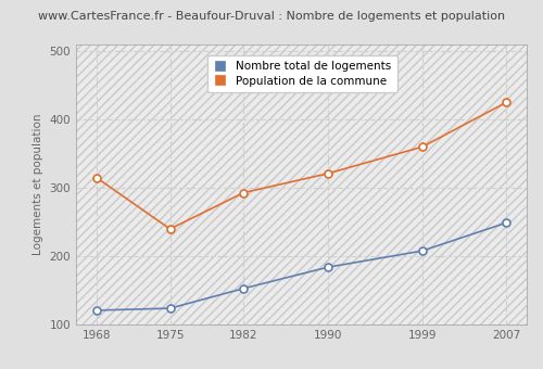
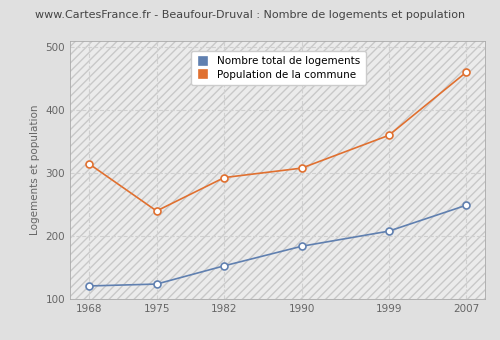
Population de la commune/1990: 321 -> 308
Population de la commune/2007: 425 -> 460
